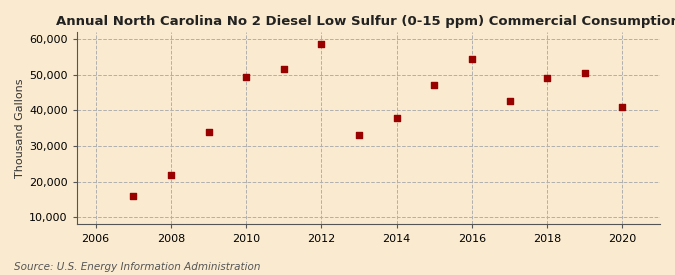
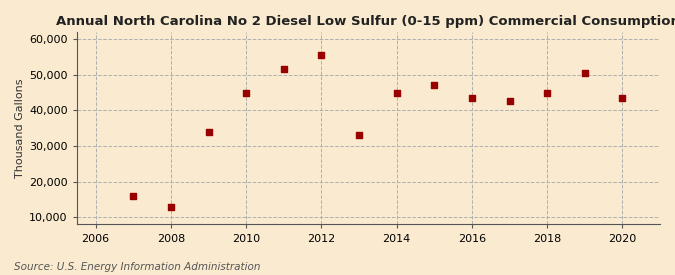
2008: 22,000 -> 13,000
2010: 49,500 -> 45,000
2012: 58,500 -> 55,500
2014: 38,000 -> 45,000
2016: 54,500 -> 43,500
2018: 49,000 -> 45,000
2020: 41,000 -> 43,500
